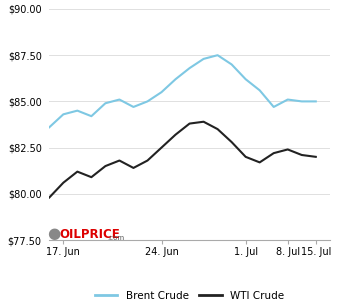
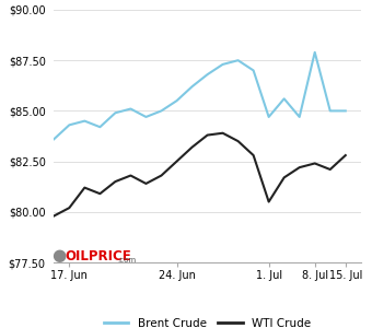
WTI Crude/17. Jun: $80.6 -> $80.2
Brent Crude/1. Jul: $86.2 -> $84.7
WTI Crude/1. Jul: $82.0 -> $80.5
Brent Crude/8. Jul: $85.1 -> $87.9
WTI Crude/15. Jul: $82.0 -> $82.8
